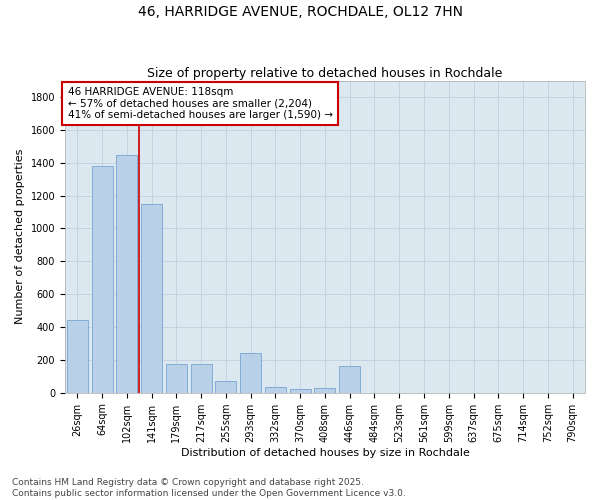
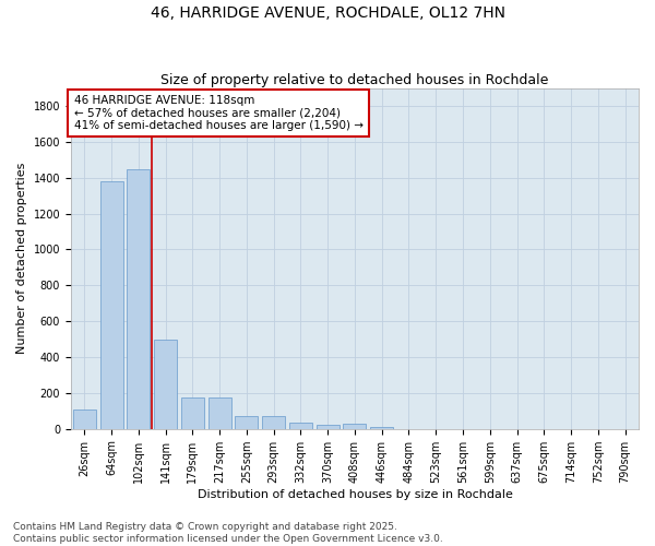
26sqm: 440 -> 100
141sqm: 1150 -> 500
293sqm: 240 -> 70
446sqm: 160 -> 10
